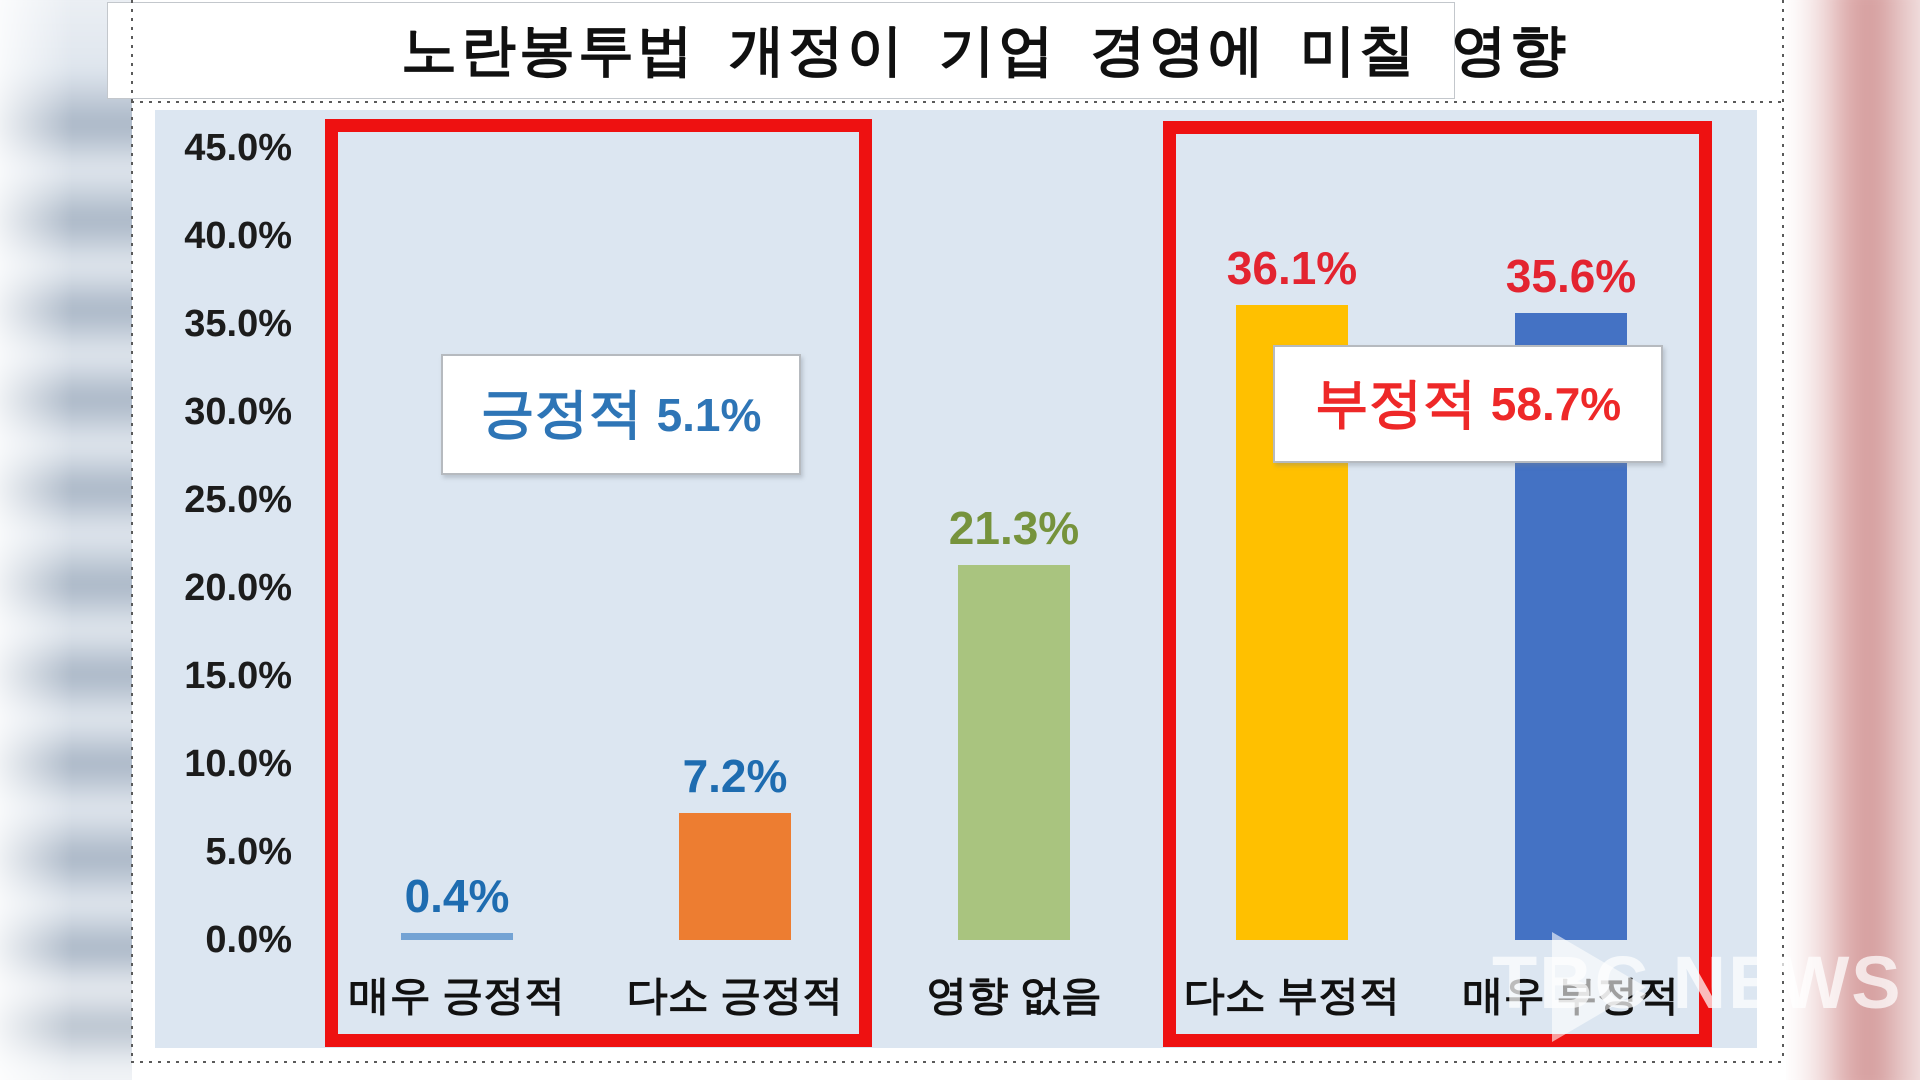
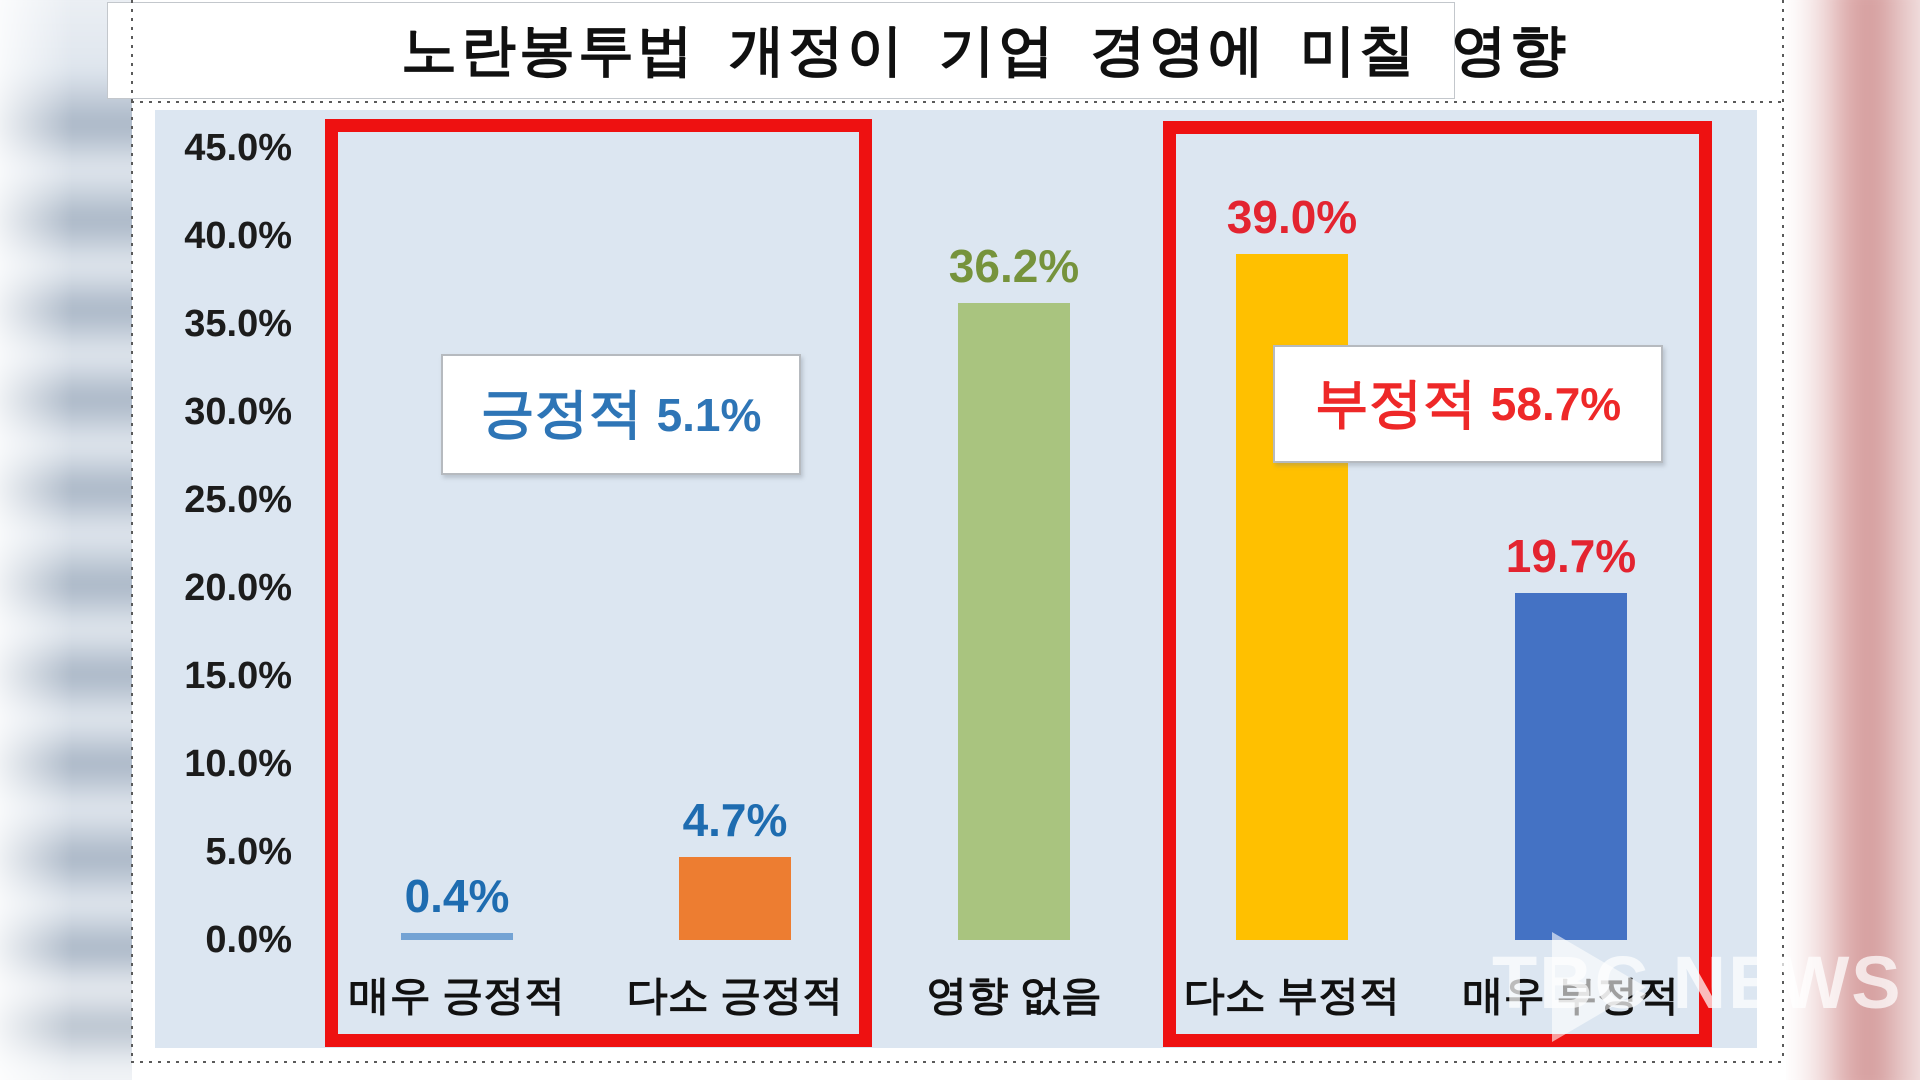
다소 긍정적: 7.2% -> 4.7%
영향 없음: 21.3% -> 36.2%
다소 부정적: 36.1% -> 39.0%
매우 부정적: 35.6% -> 19.7%
